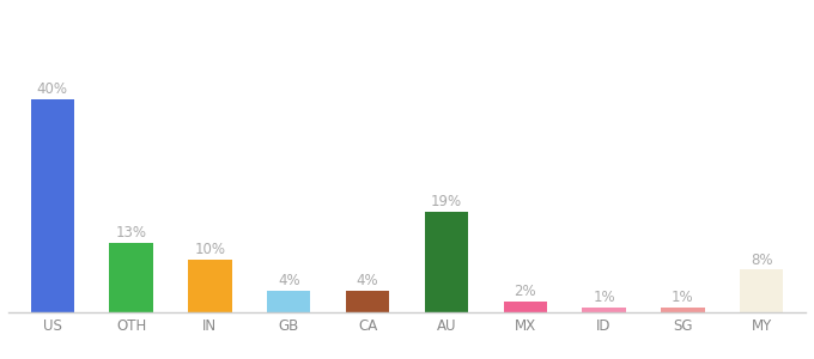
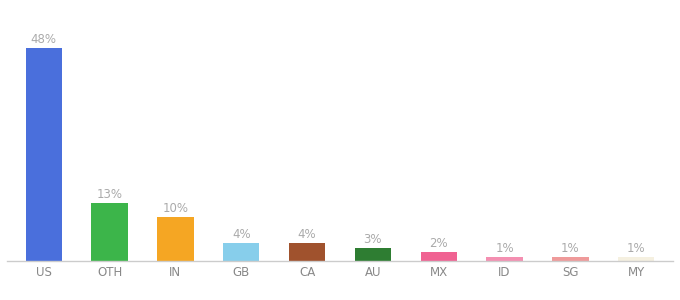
US: 40% -> 48%
AU: 19% -> 3%
MY: 8% -> 1%
